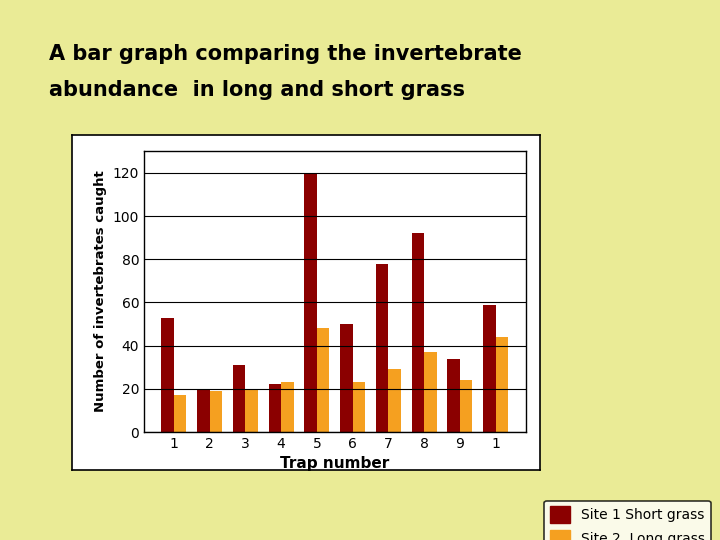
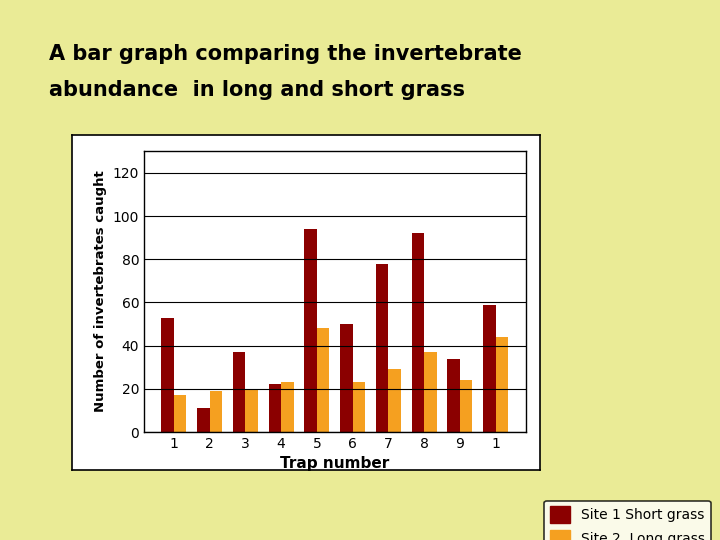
Site 1 Short grass/2: 20 -> 11
Site 1 Short grass/3: 31 -> 37
Site 1 Short grass/5: 120 -> 94
